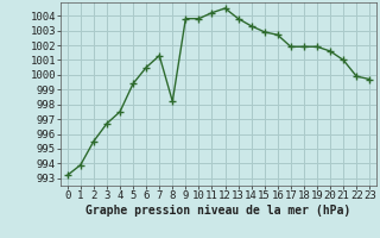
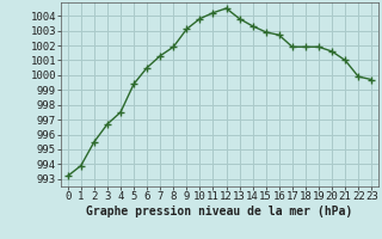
8: 998.2 -> 1001.9
9: 1003.8 -> 1003.1
